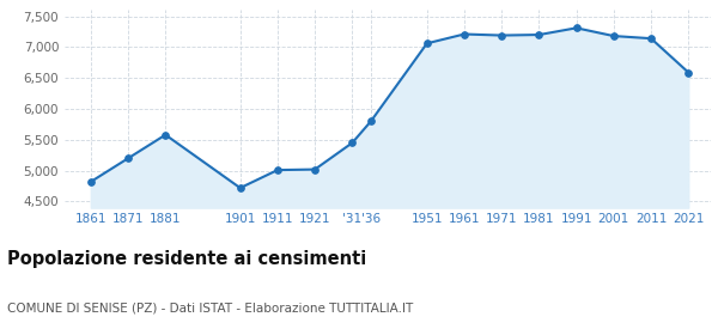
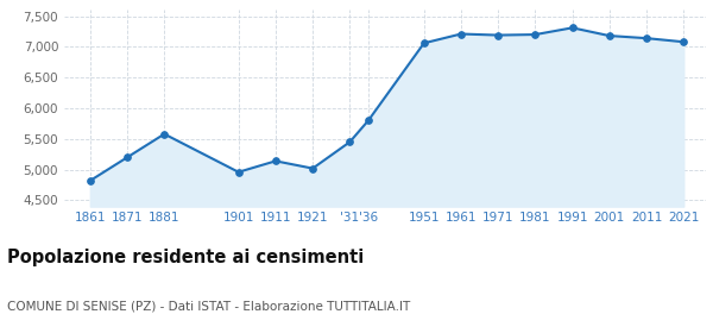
1901: 4,720 -> 4,960
1911: 5,010 -> 5,140
2021: 6,590 -> 7,080
